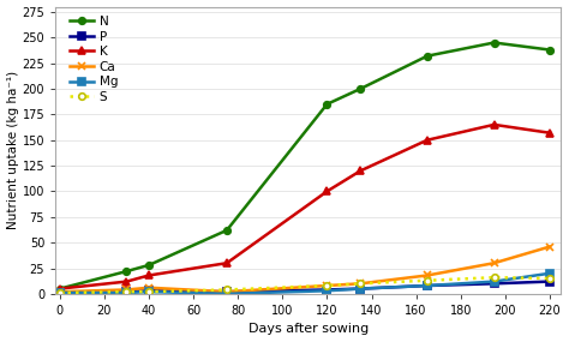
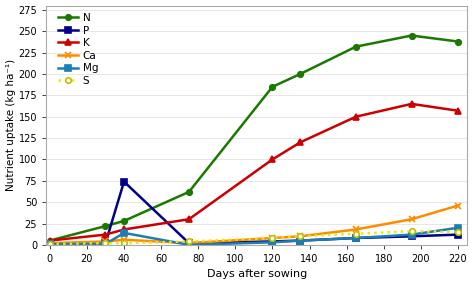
P/40: 3 -> 74
Mg/40: 2 -> 14
